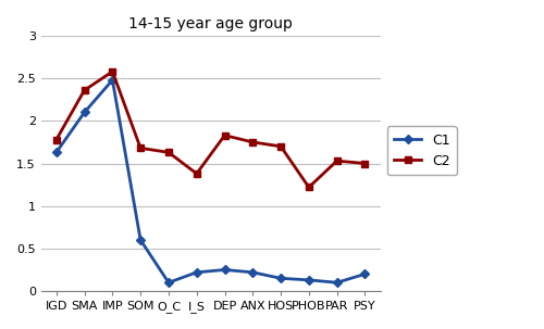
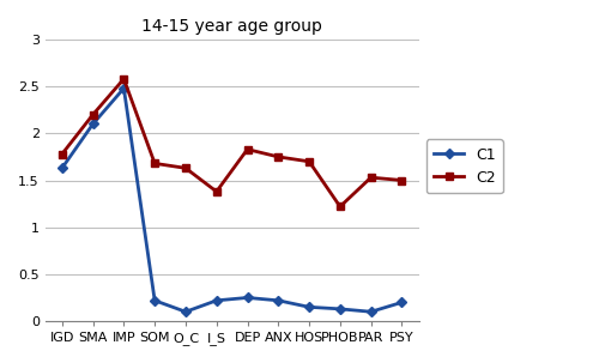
C2/SMA: 2.36 -> 2.20
C1/SOM: 0.60 -> 0.22
